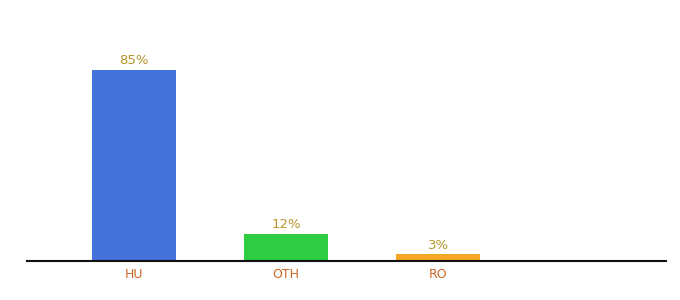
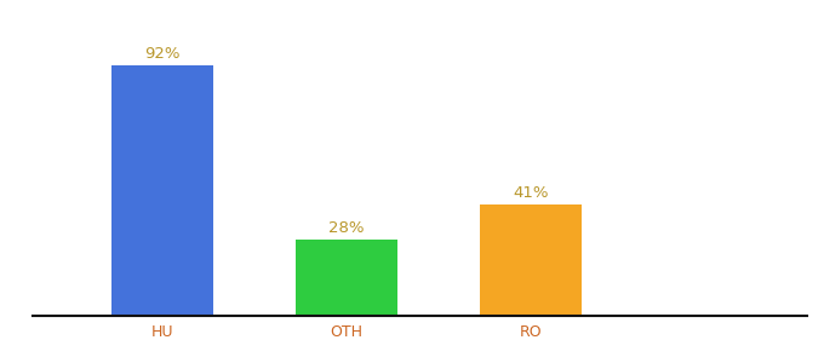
HU: 85% -> 92%
OTH: 12% -> 28%
RO: 3% -> 41%
